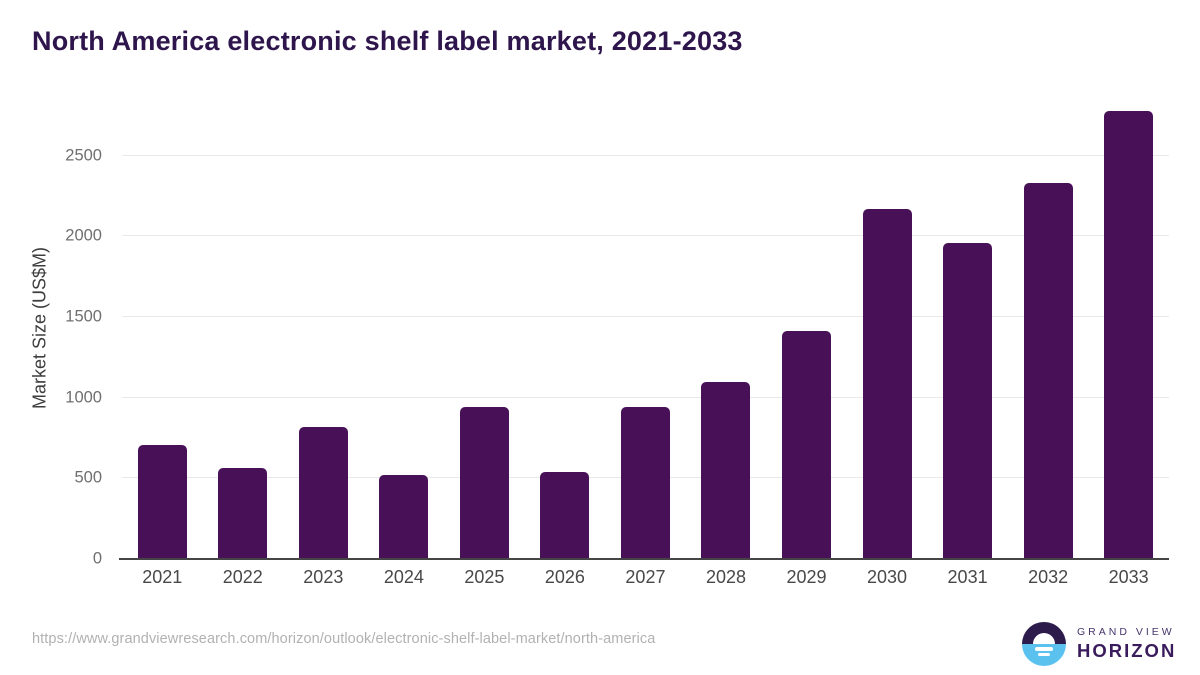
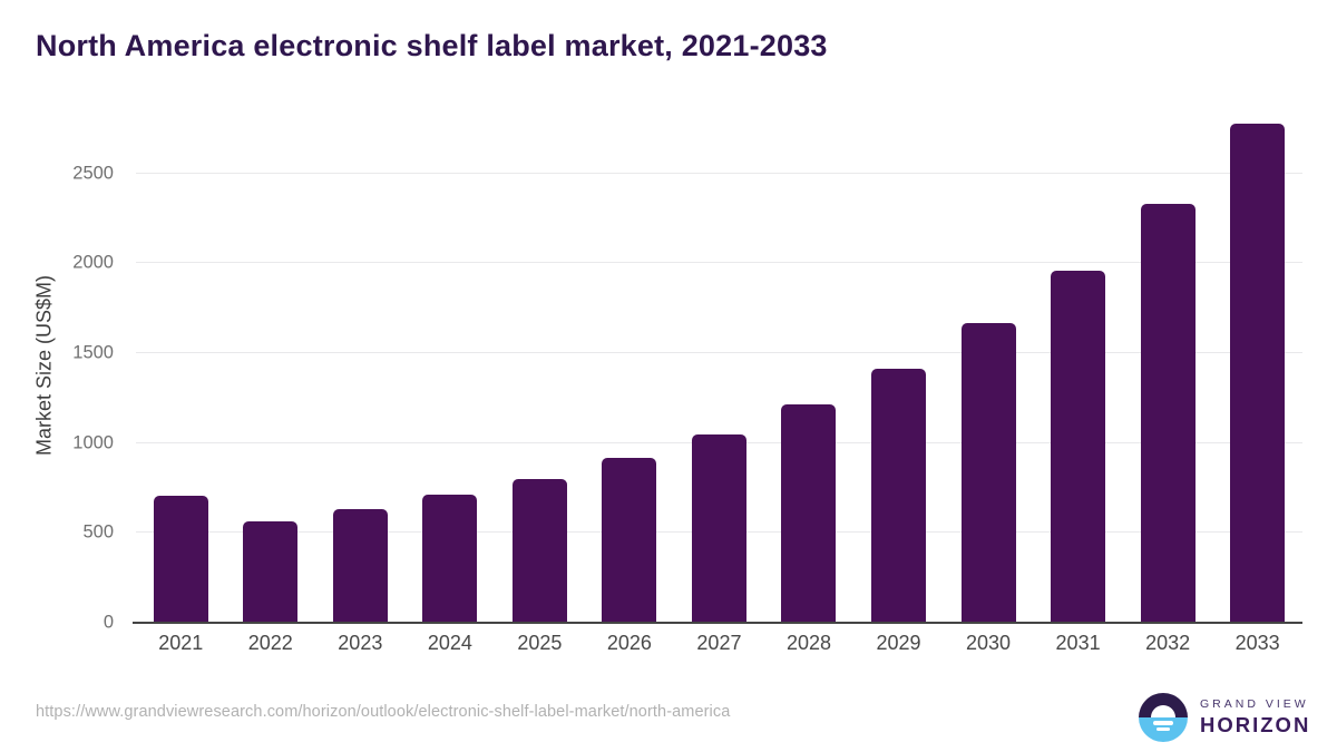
2023: 820 -> 630
2024: 520 -> 710
2025: 940 -> 800
2026: 540 -> 920
2027: 940 -> 1040
2028: 1100 -> 1220
2030: 2170 -> 1660
